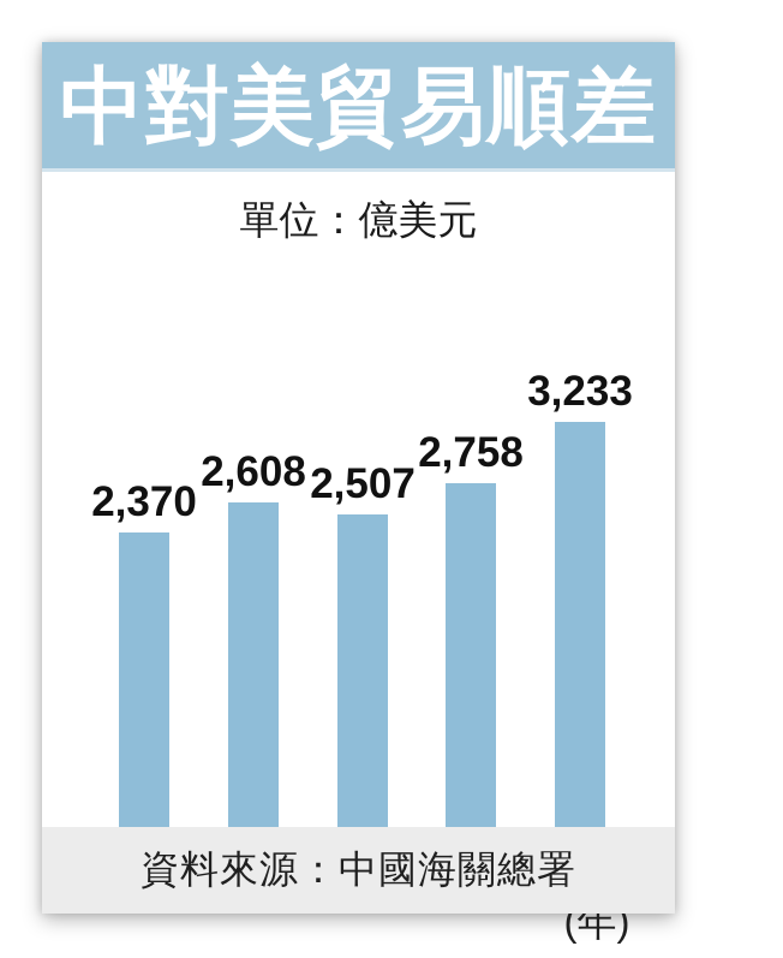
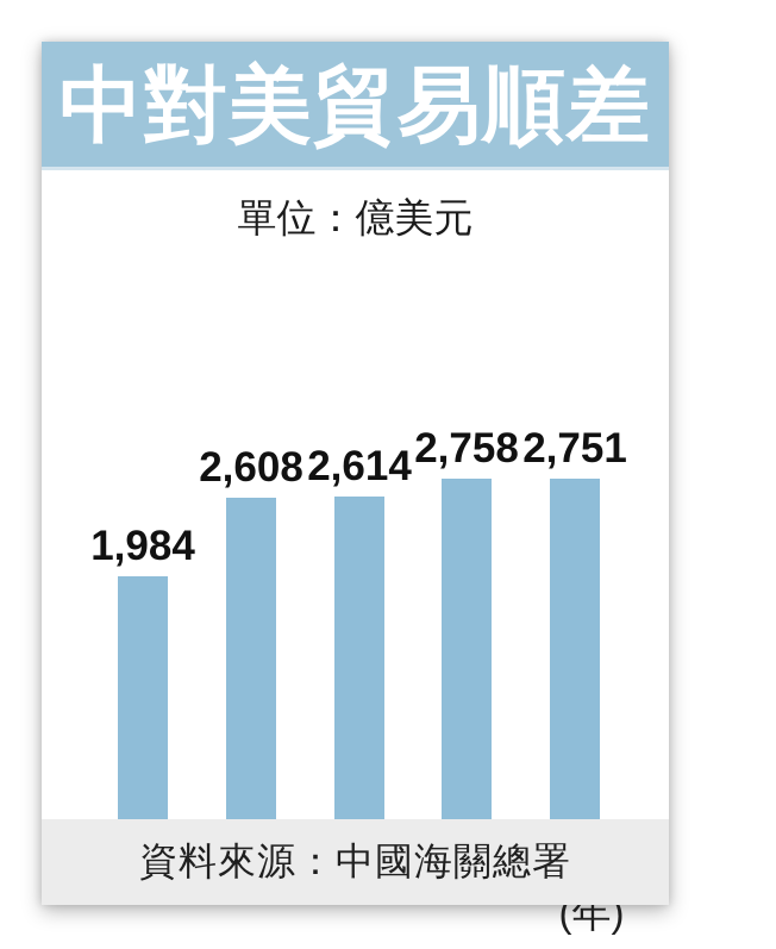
2014: 2,370 -> 1,984
2016: 2,507 -> 2,614
2018: 3,233 -> 2,751
